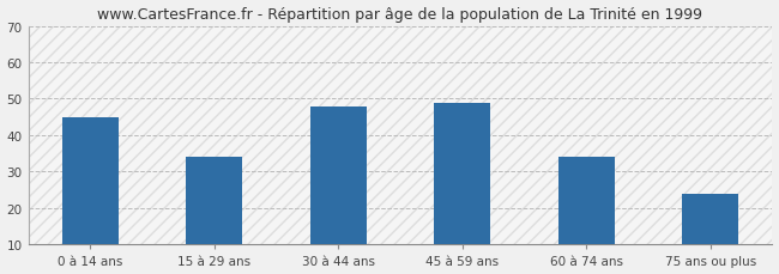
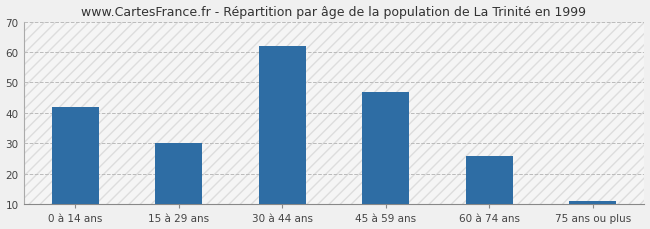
0 à 14 ans: 45 -> 42
15 à 29 ans: 34 -> 30
30 à 44 ans: 48 -> 62
45 à 59 ans: 49 -> 47
60 à 74 ans: 34 -> 26
75 ans ou plus: 24 -> 11
